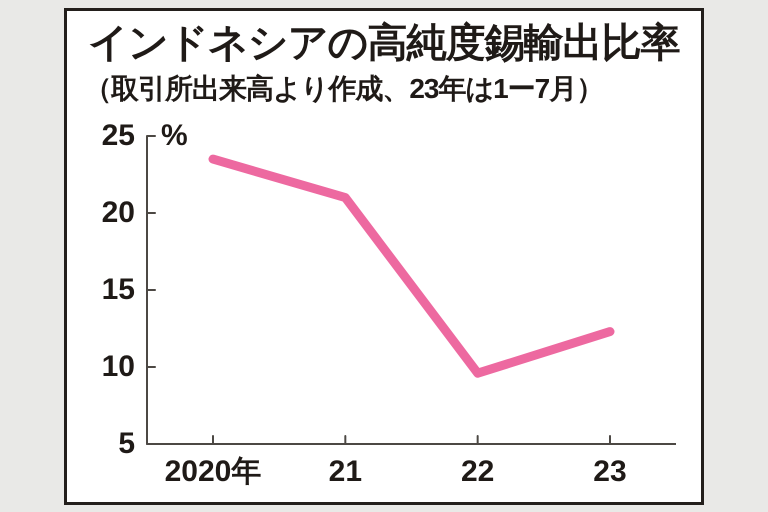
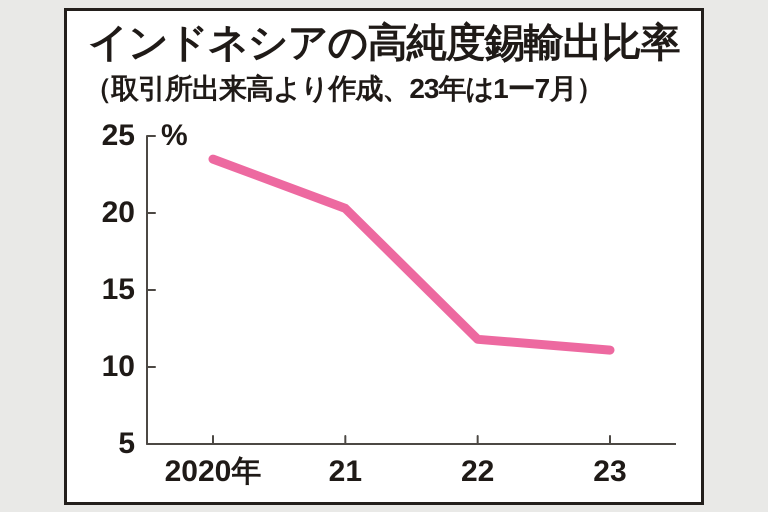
21: 21.0 -> 20.3
22: 9.6 -> 11.8
23: 12.3 -> 11.1
